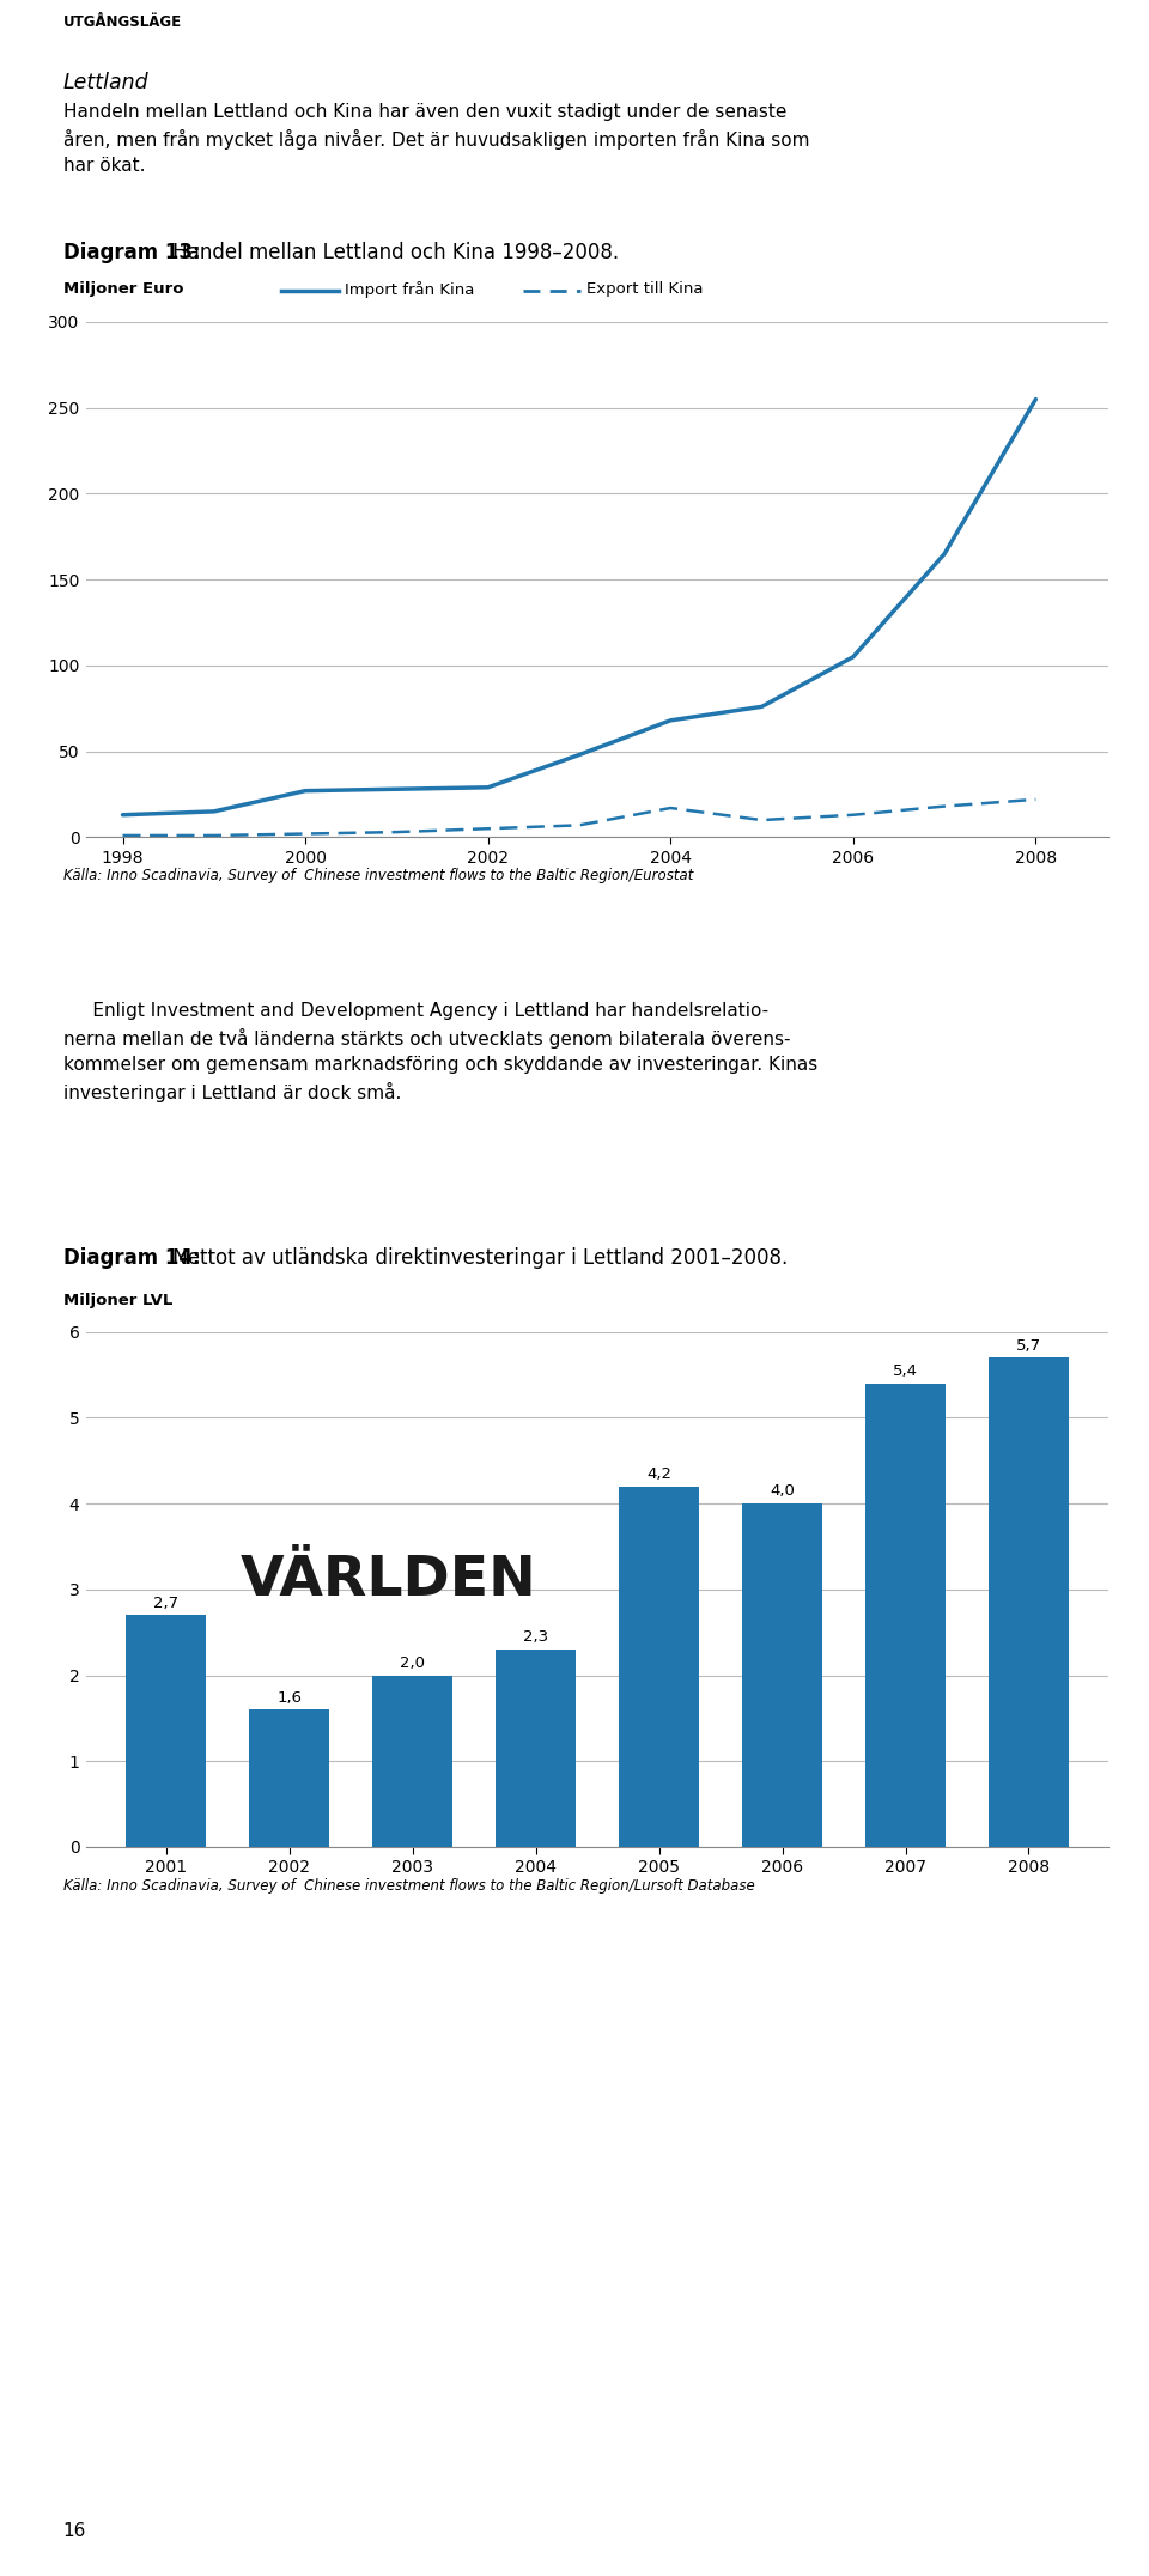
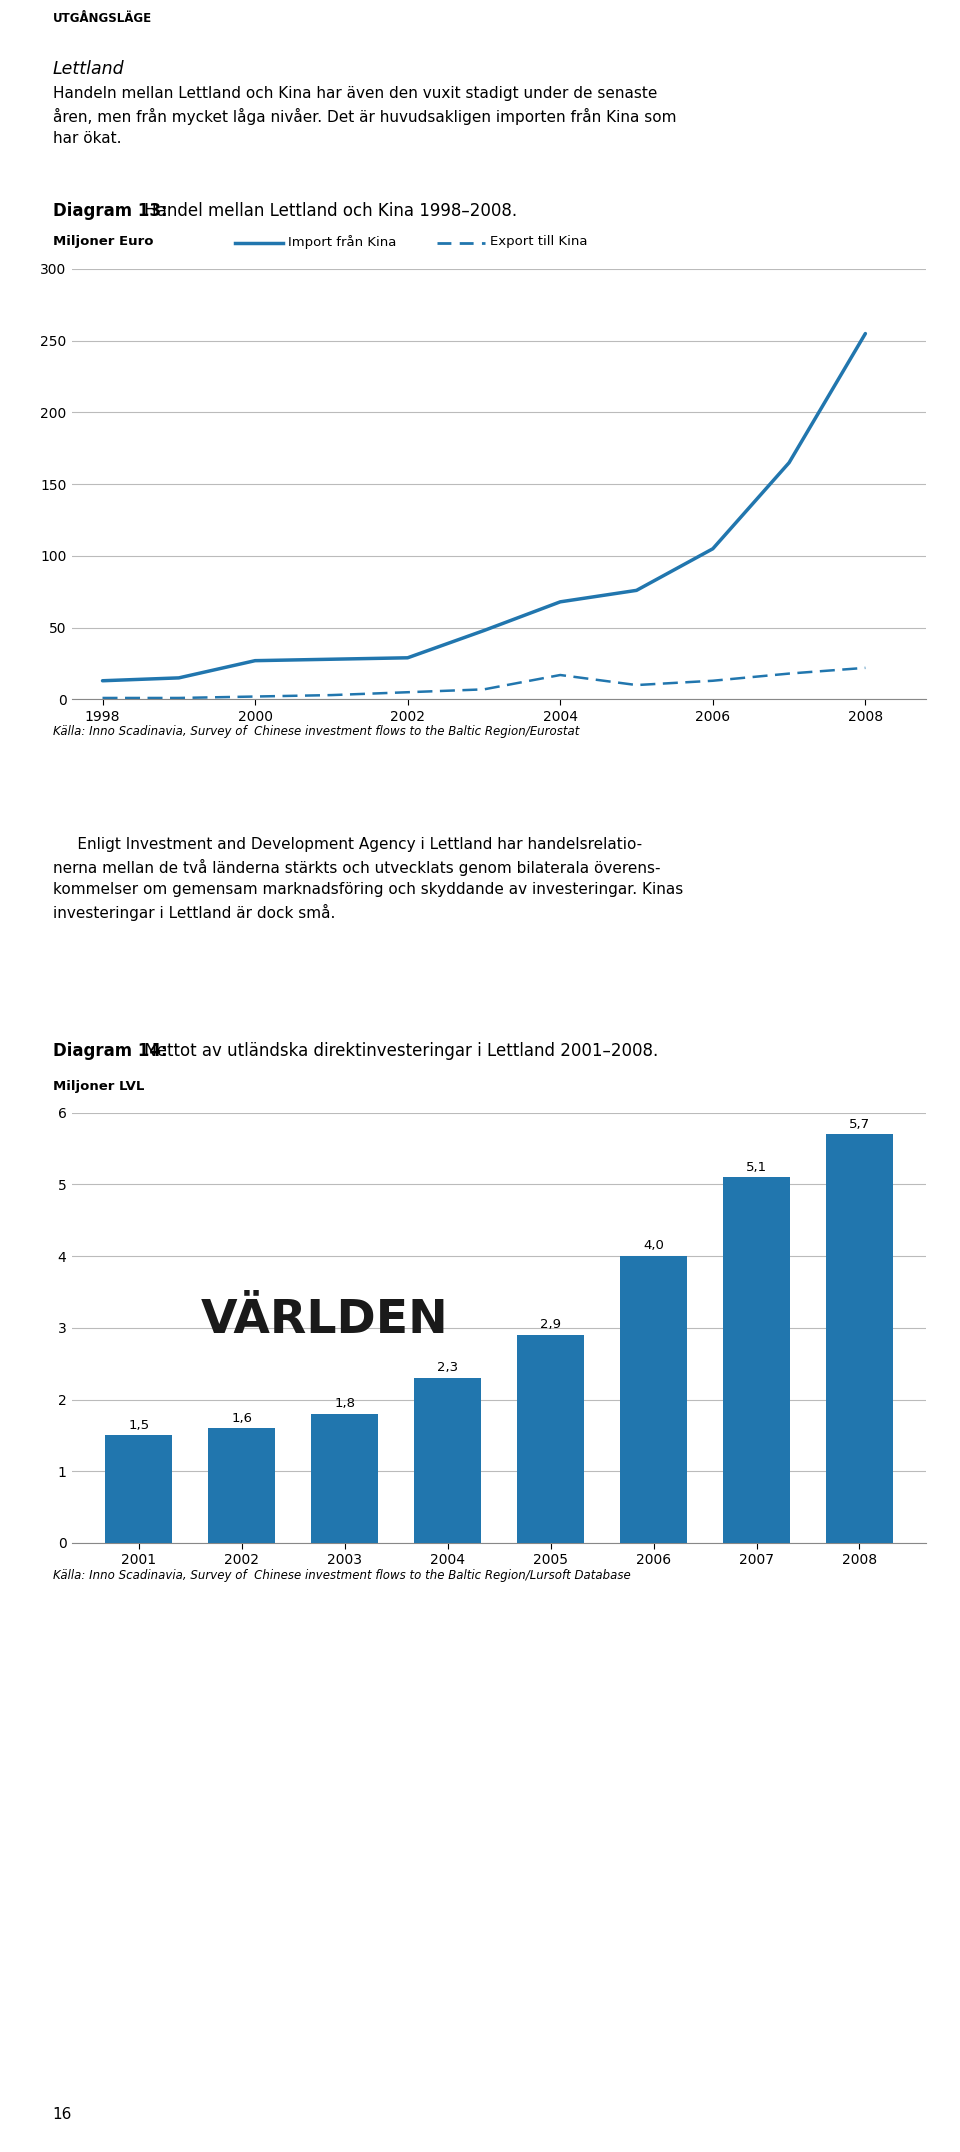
2001: 2,7 -> 1,5
2003: 2,0 -> 1,8
2005: 4,2 -> 2,9
2007: 5,4 -> 5,1
